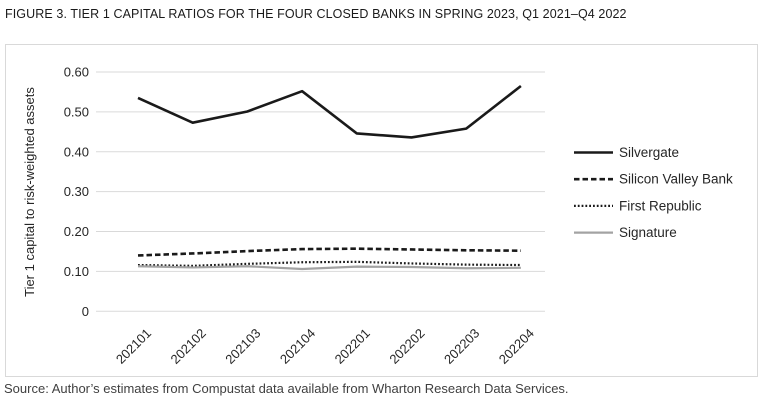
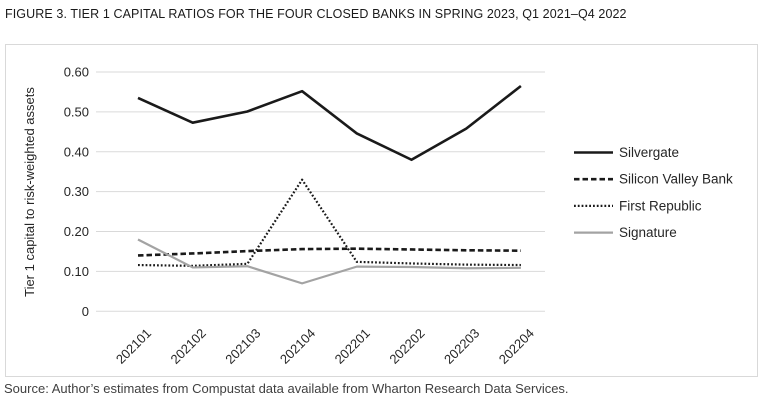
Signature/202101: 0.11 -> 0.18
First Republic/202104: 0.12 -> 0.33
Signature/202104: 0.11 -> 0.07
Silvergate/202202: 0.44 -> 0.38
